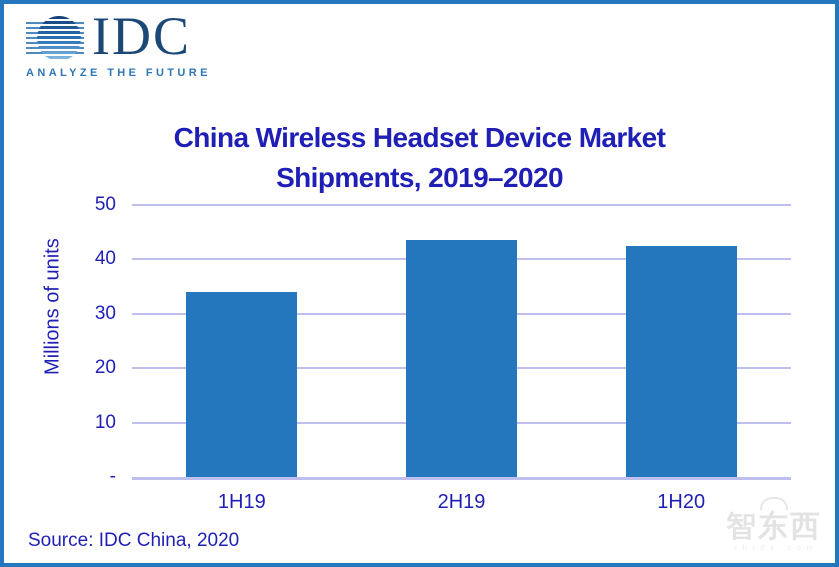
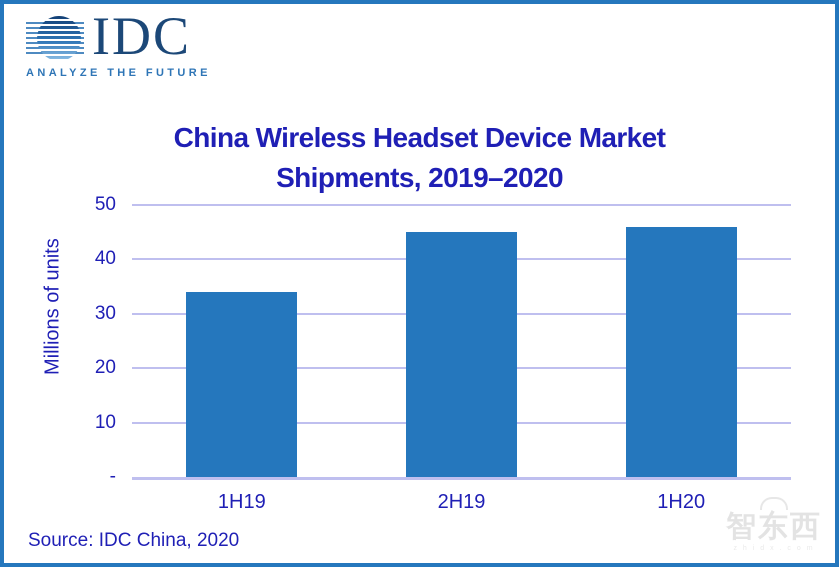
2H19: 44 -> 45
1H20: 42 -> 46
